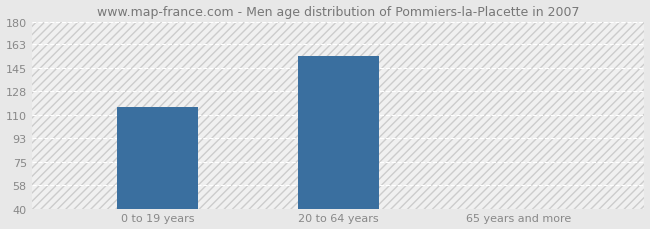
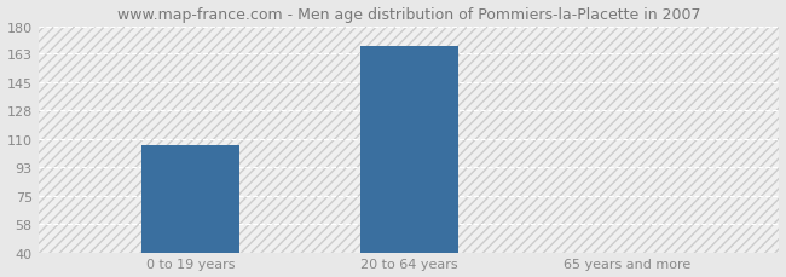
0 to 19 years: 116 -> 106
20 to 64 years: 154 -> 168
